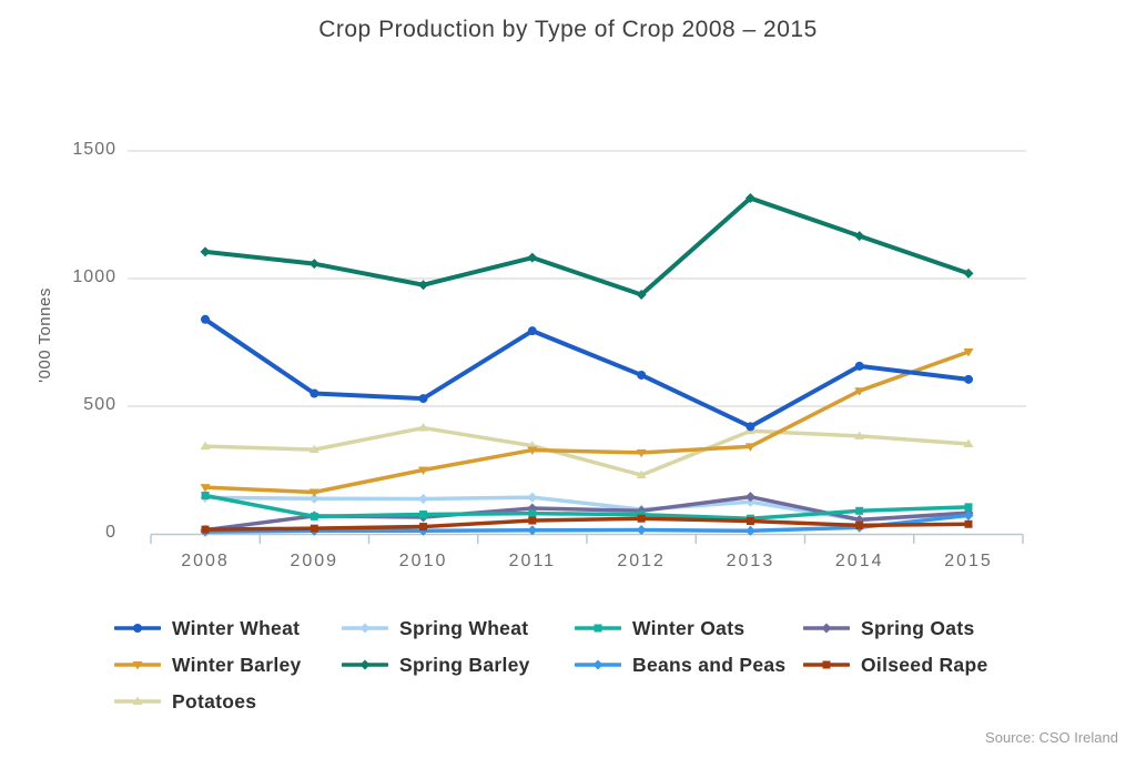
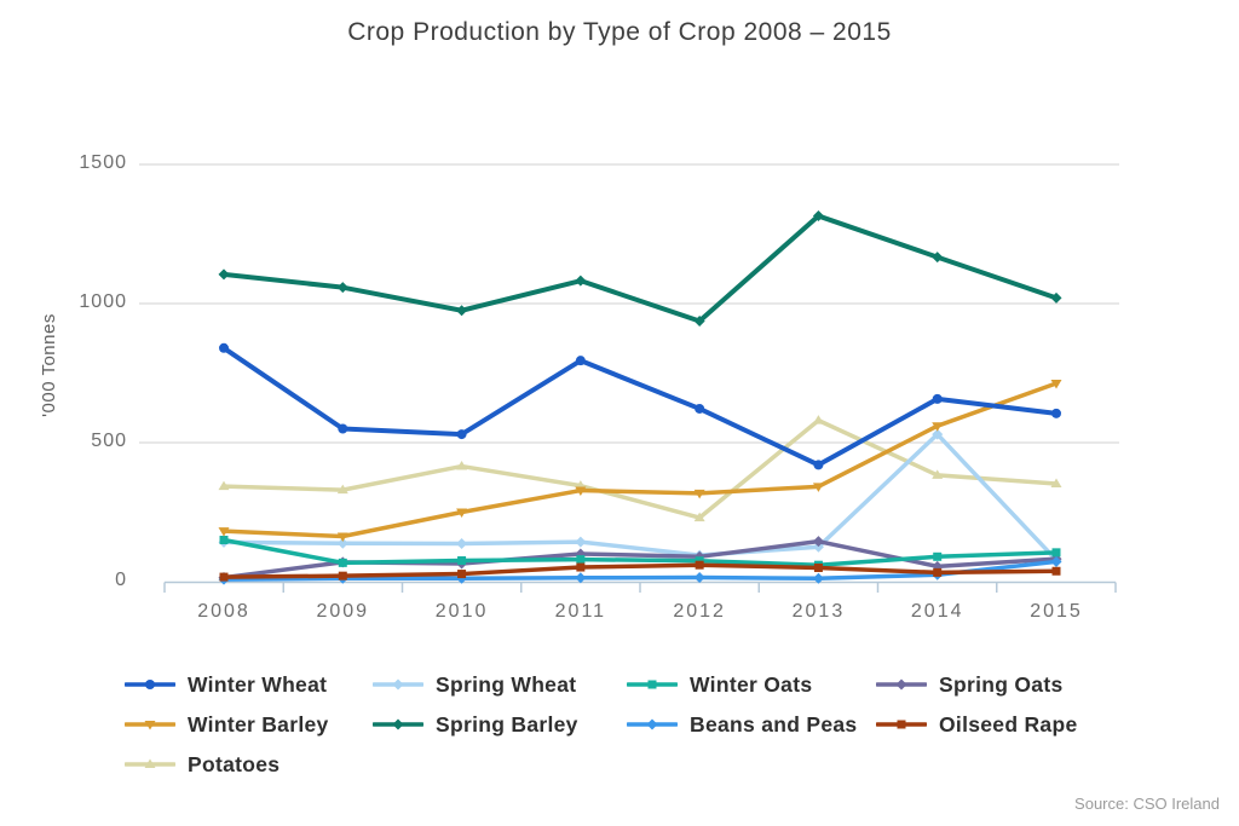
Potatoes/2013: 400 -> 580
Spring Wheat/2014: 60 -> 530
